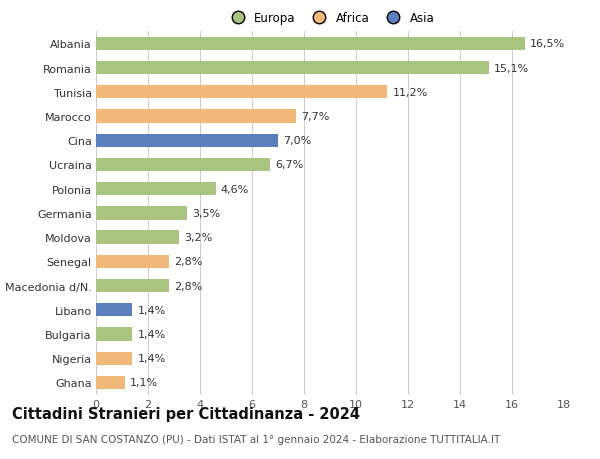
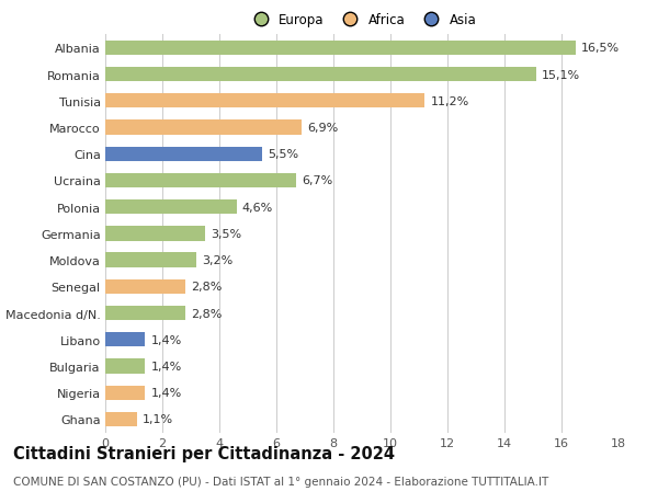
Marocco: 7,7% -> 6,9%
Cina: 7,0% -> 5,5%
